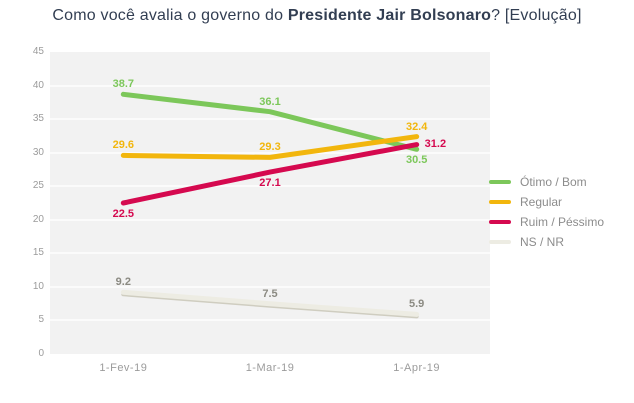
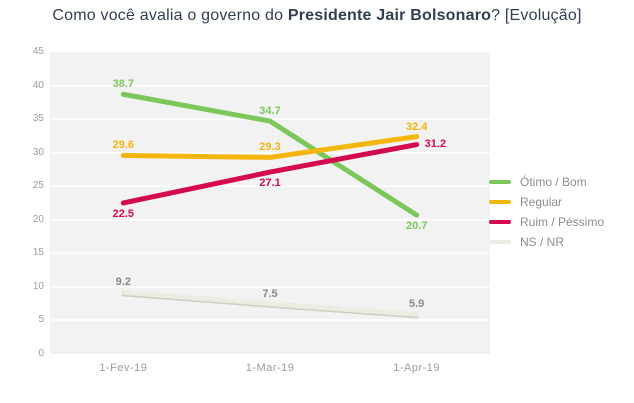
Ótimo / Bom/1-Mar-19: 36.1 -> 34.7
Ótimo / Bom/1-Apr-19: 30.5 -> 20.7
